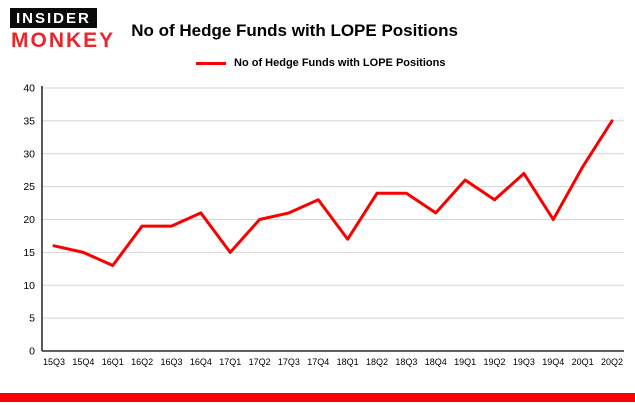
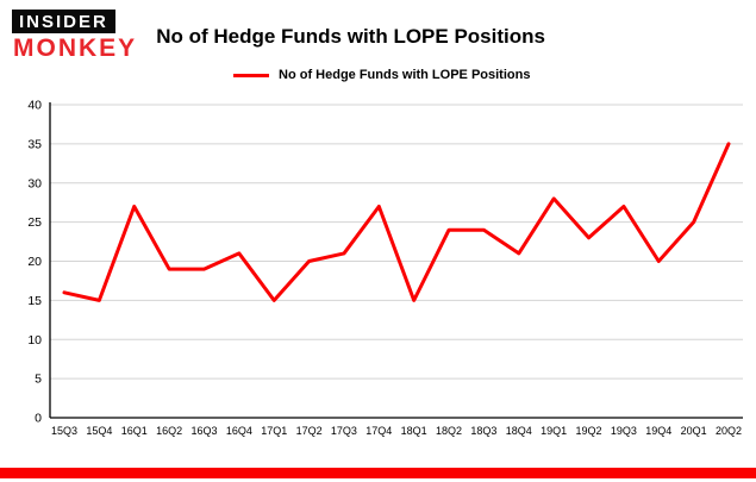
16Q1: 13 -> 27
17Q4: 23 -> 27
18Q1: 17 -> 15
19Q1: 26 -> 28
20Q1: 28 -> 25
